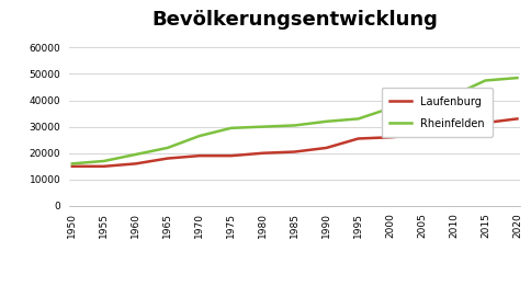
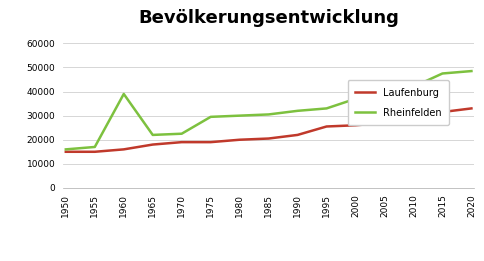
Rheinfelden/1960: 19500 -> 39000
Rheinfelden/1970: 26500 -> 22500
